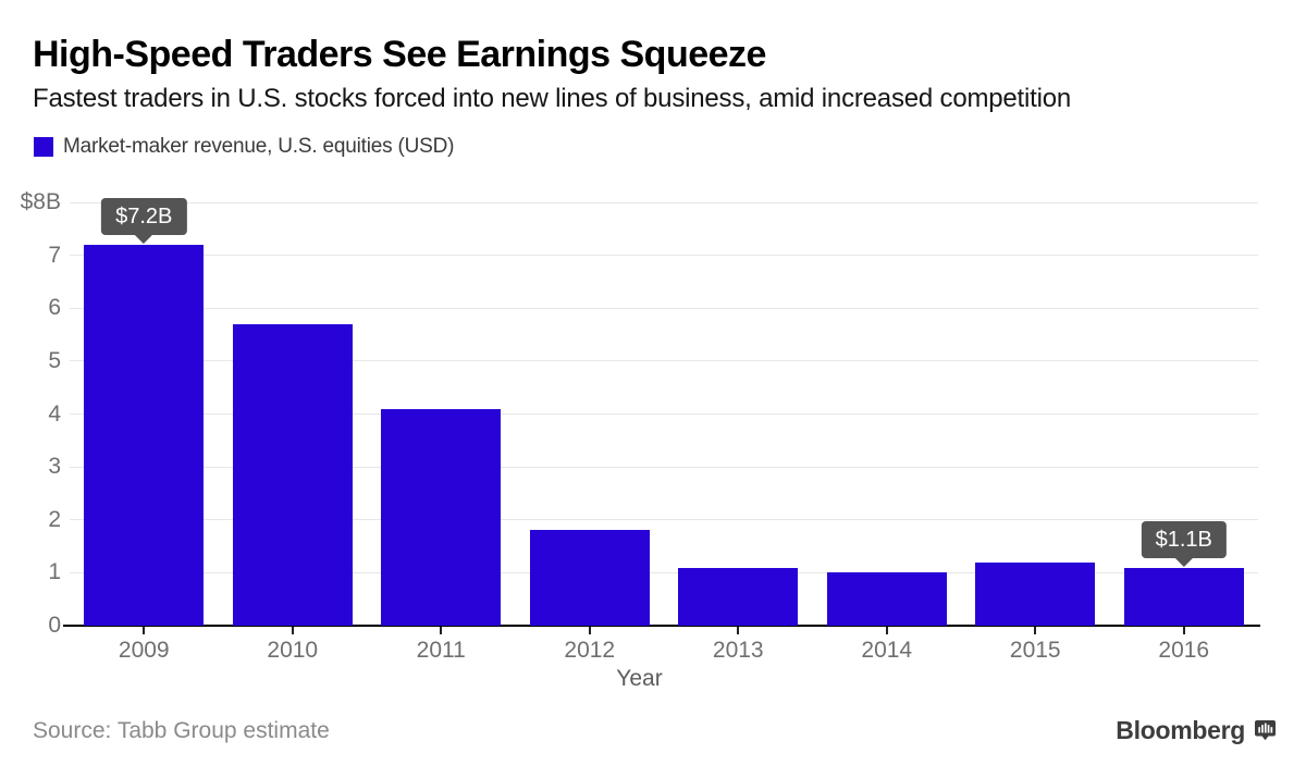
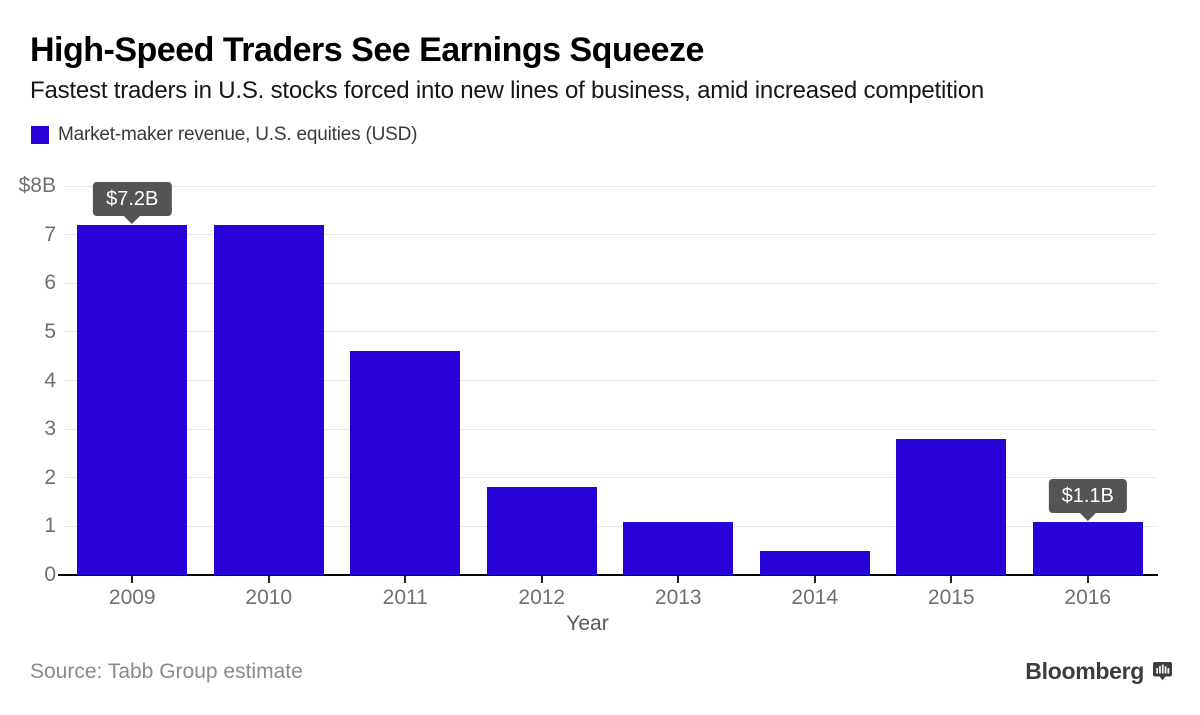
2010: $5.7B -> $7.2B
2011: $4.1B -> $4.6B
2014: $1.0B -> $0.5B
2015: $1.2B -> $2.8B
